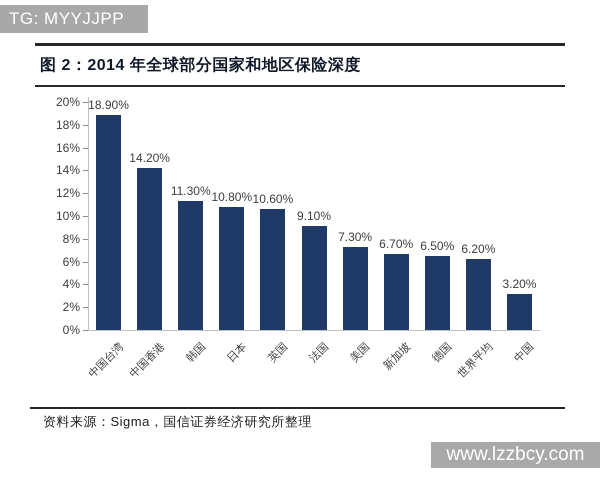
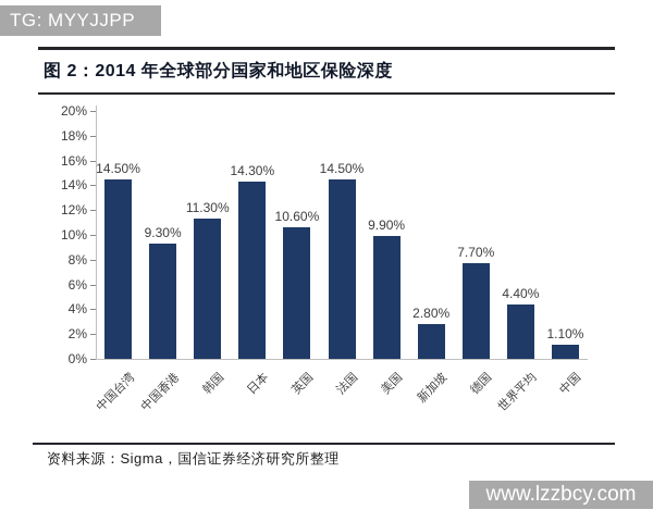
中国台湾: 18.90% -> 14.50%
中国香港: 14.20% -> 9.30%
日本: 10.80% -> 14.30%
法国: 9.10% -> 14.50%
美国: 7.30% -> 9.90%
新加坡: 6.70% -> 2.80%
德国: 6.50% -> 7.70%
世界平均: 6.20% -> 4.40%
中国: 3.20% -> 1.10%
